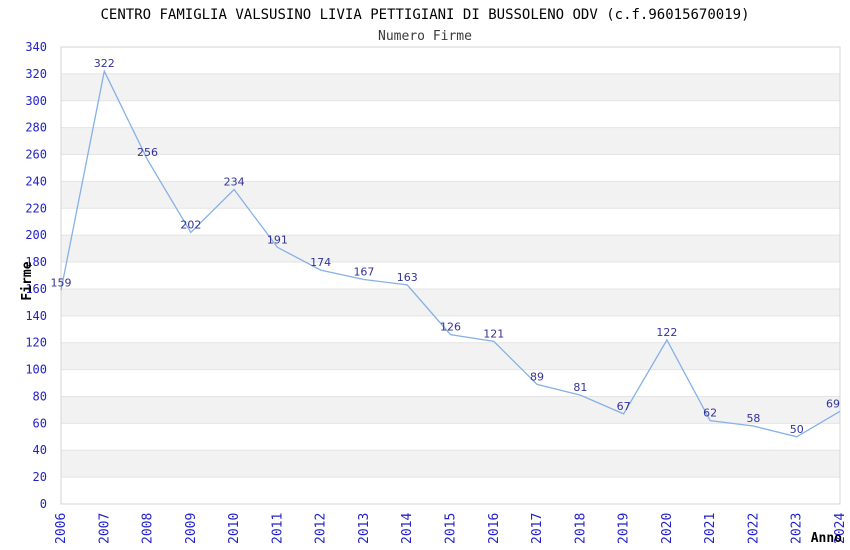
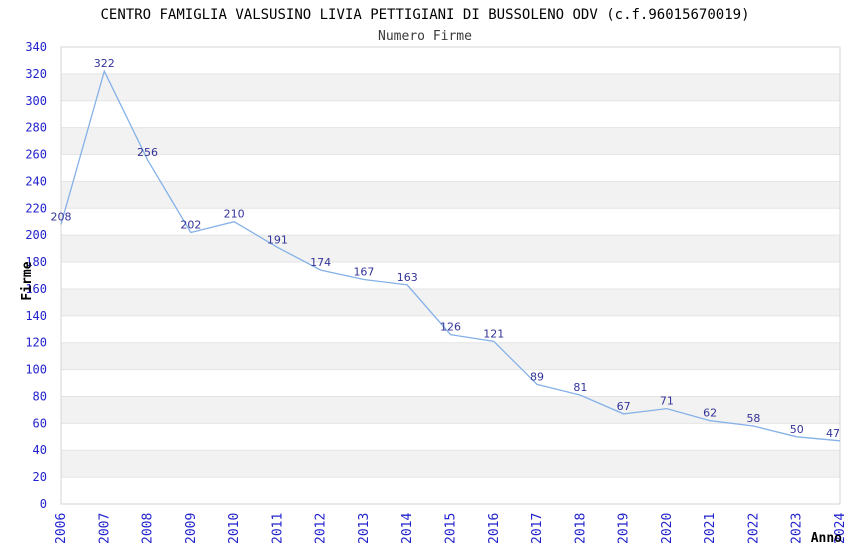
2006: 159 -> 208
2010: 234 -> 210
2020: 122 -> 71
2024: 69 -> 47
